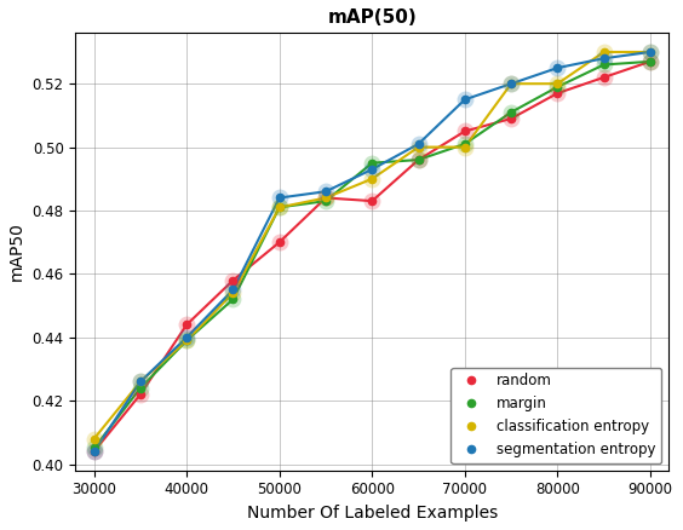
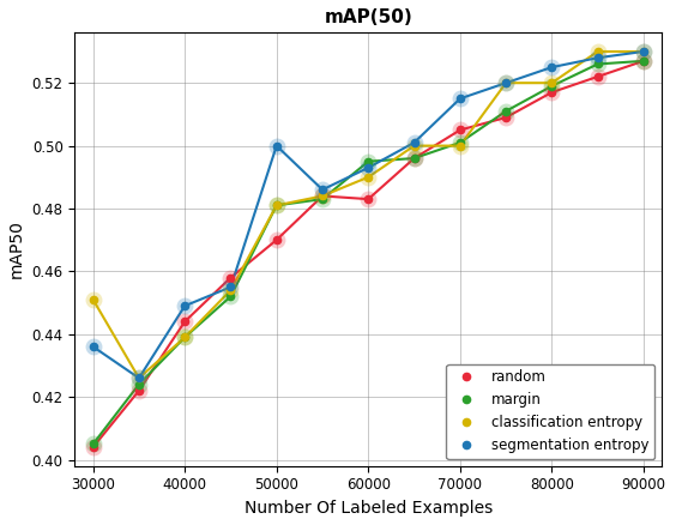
classification entropy/30000: 0.408 -> 0.451
segmentation entropy/30000: 0.404 -> 0.436
segmentation entropy/40000: 0.440 -> 0.449
segmentation entropy/50000: 0.484 -> 0.500
